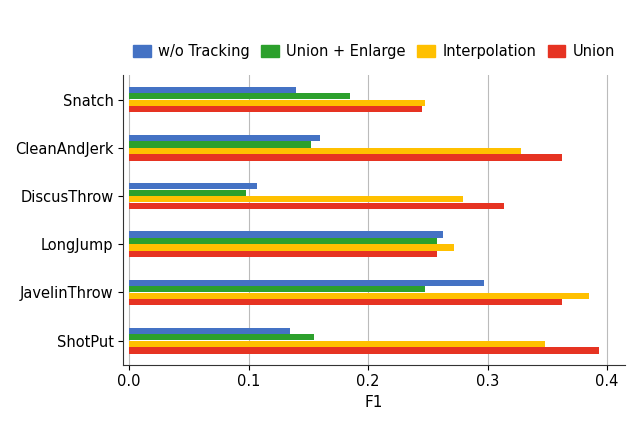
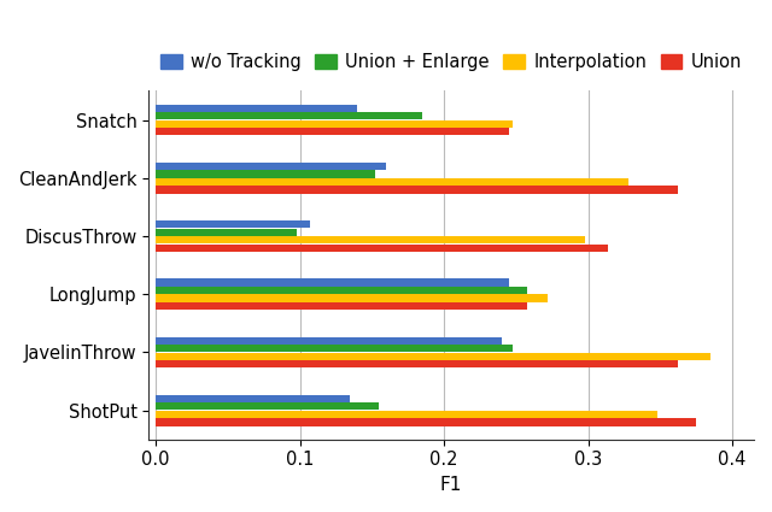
Interpolation/DiscusThrow: 0.279 -> 0.298
w/o Tracking/LongJump: 0.263 -> 0.245
w/o Tracking/JavelinThrow: 0.297 -> 0.240
Union/ShotPut: 0.393 -> 0.375
